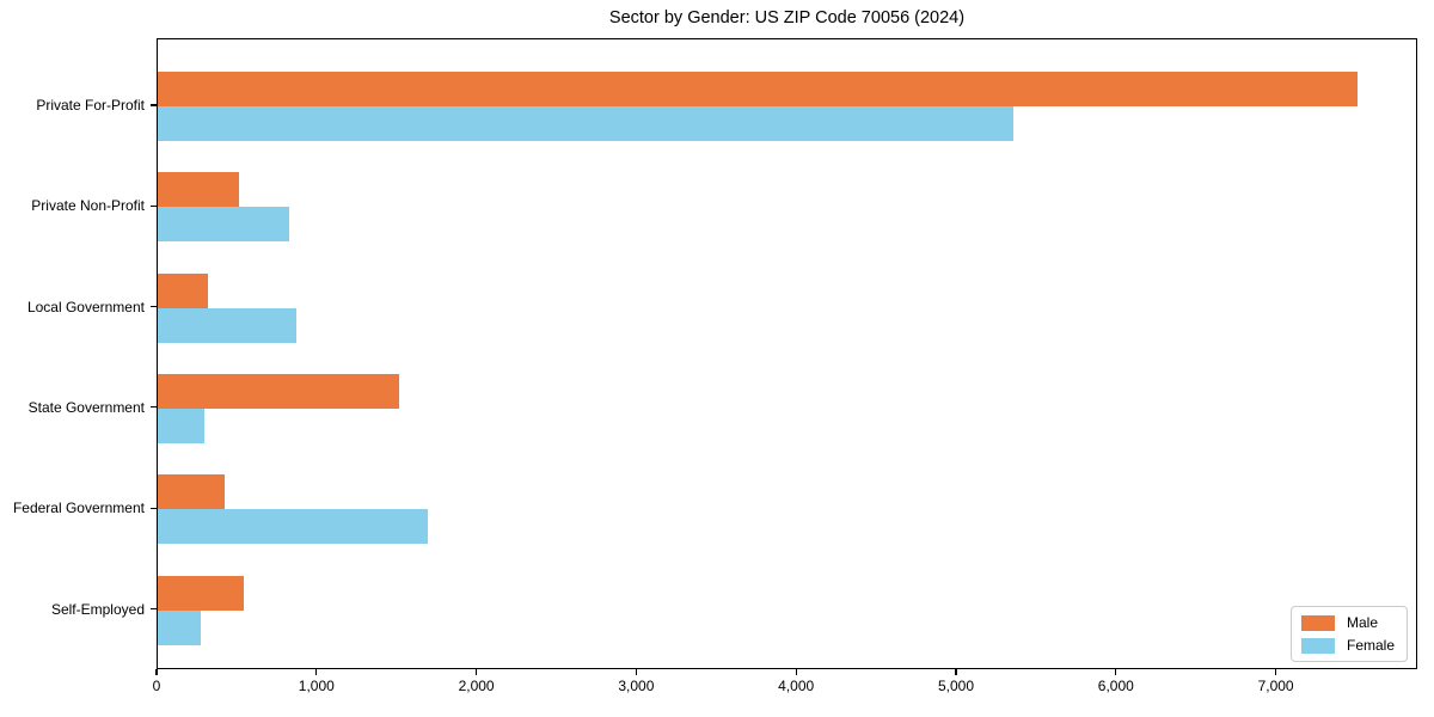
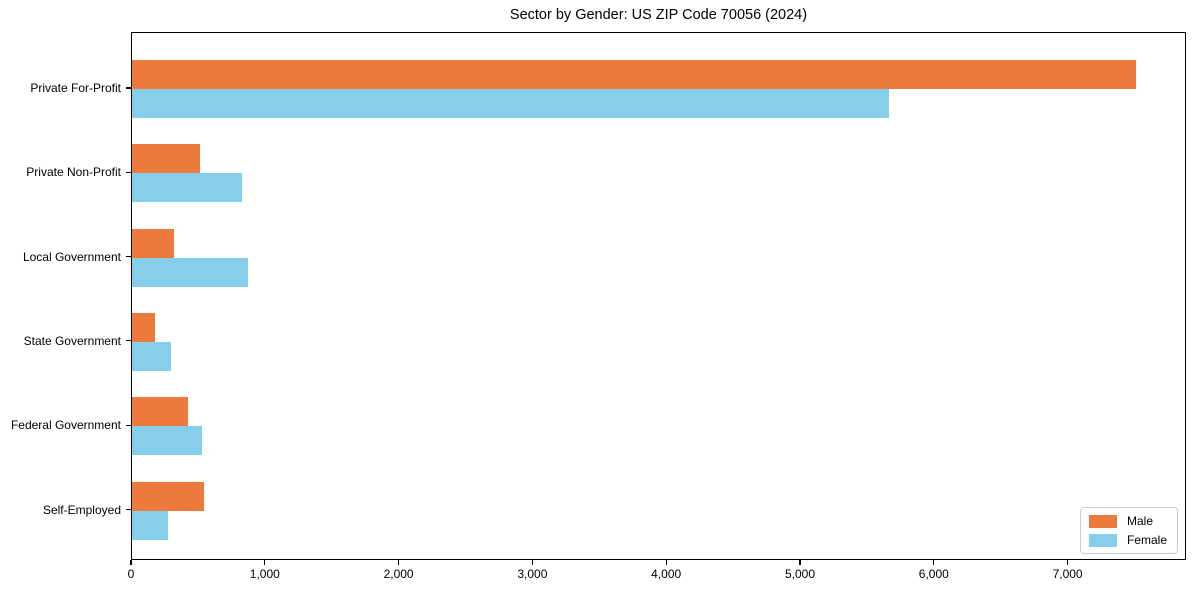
Female/Private For-Profit: 5350 -> 5660
Male/State Government: 1510 -> 170
Female/Federal Government: 1690 -> 520
